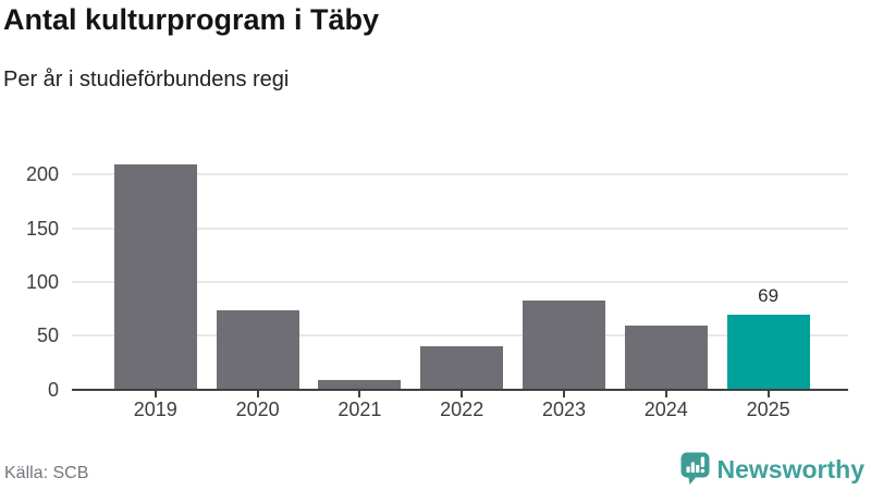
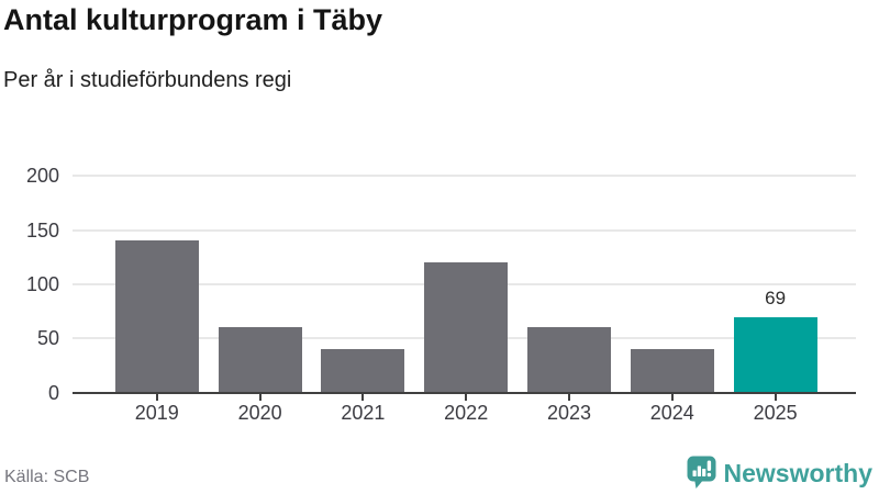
2019: 210 -> 140
2020: 70 -> 60
2021: 10 -> 40
2022: 40 -> 120
2023: 80 -> 60
2024: 60 -> 40
